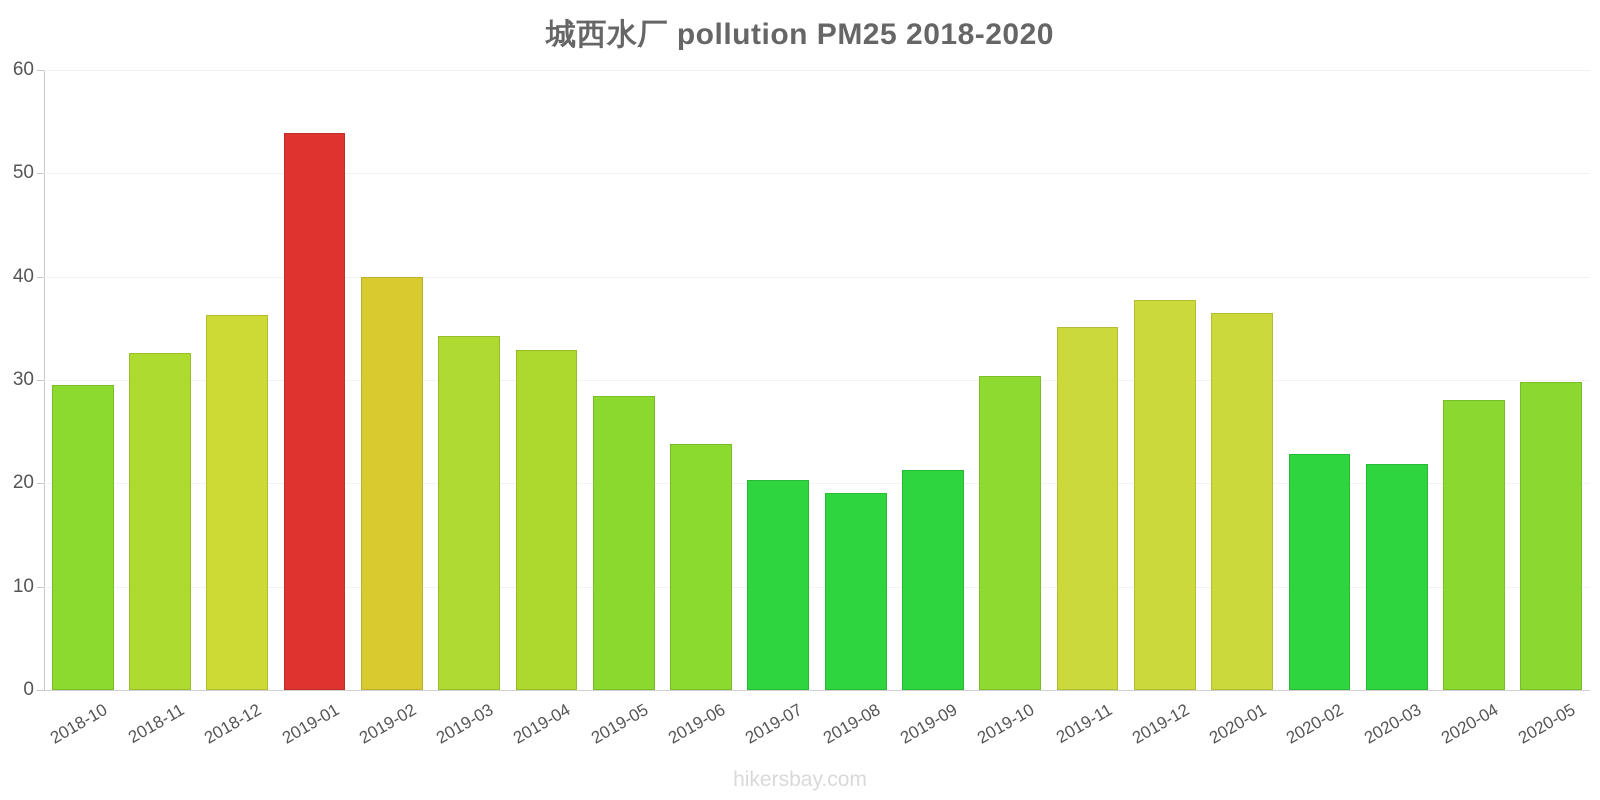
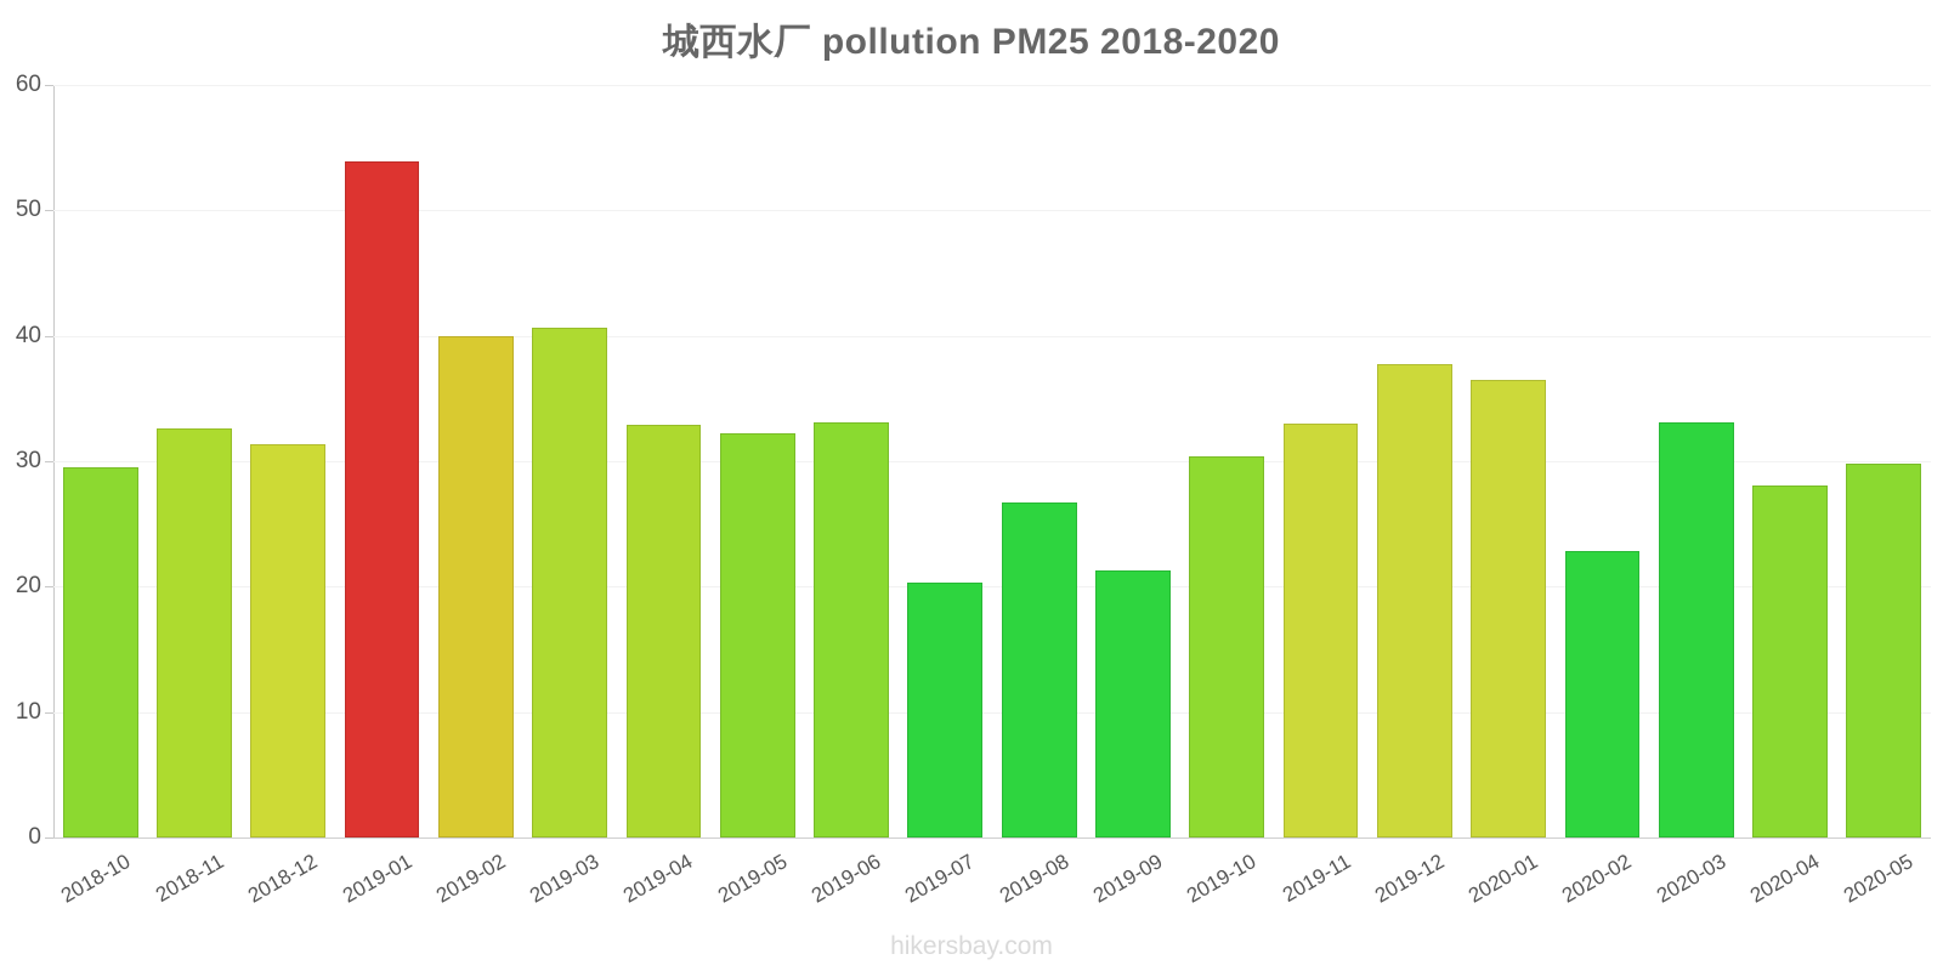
2018-12: 36.3 -> 31.4
2019-03: 34.3 -> 40.6
2019-05: 28.5 -> 32.2
2019-06: 23.8 -> 33.1
2019-08: 19.1 -> 26.7
2019-11: 35.1 -> 33.0
2020-03: 21.9 -> 33.1
